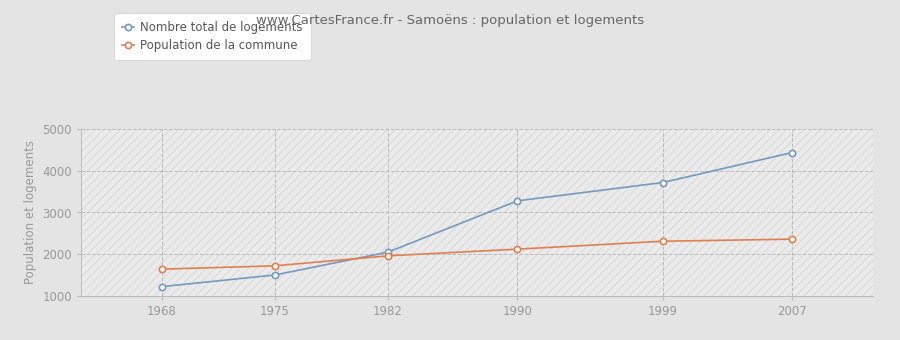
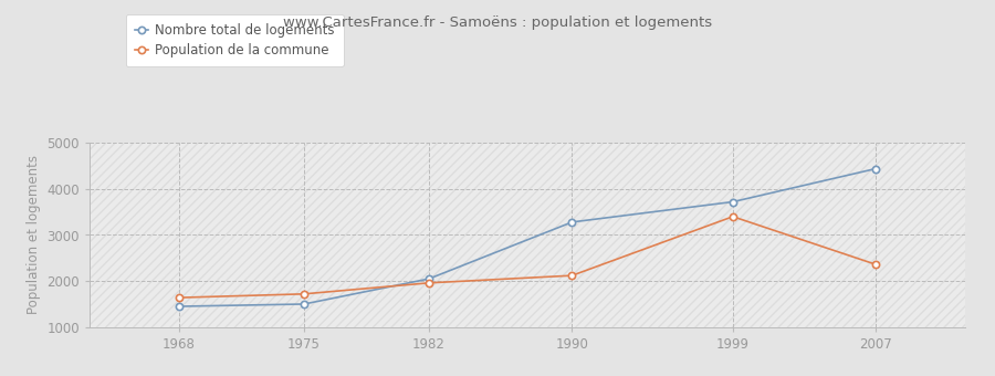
Nombre total de logements/1968: 1220 -> 1450
Population de la commune/1999: 2310 -> 3400
